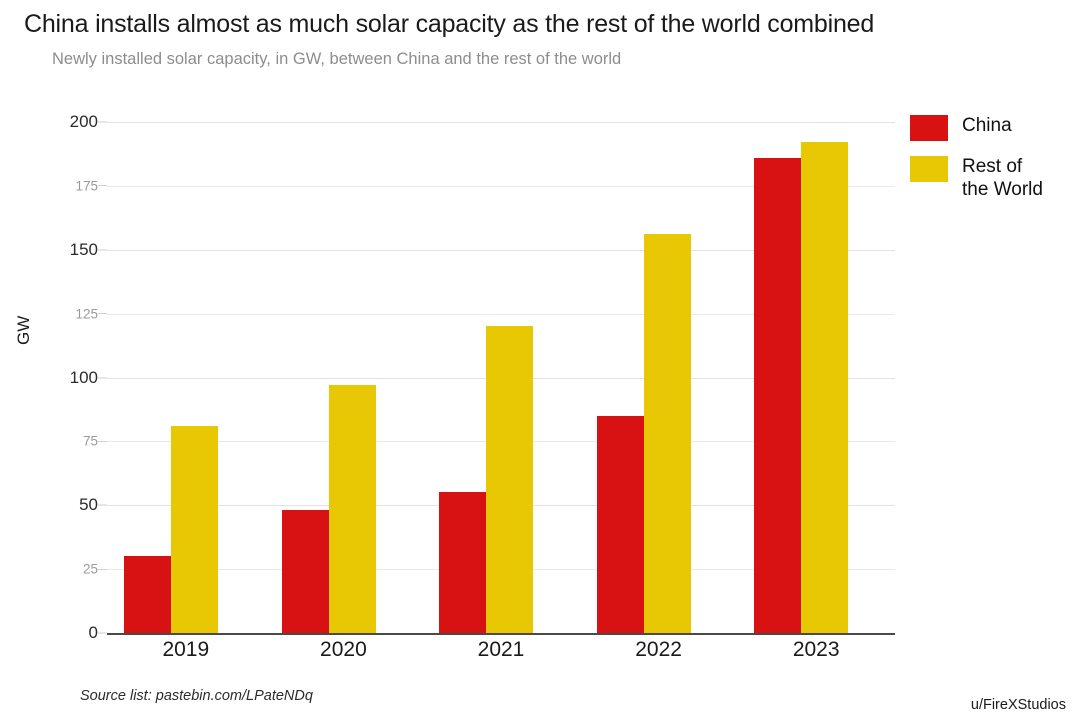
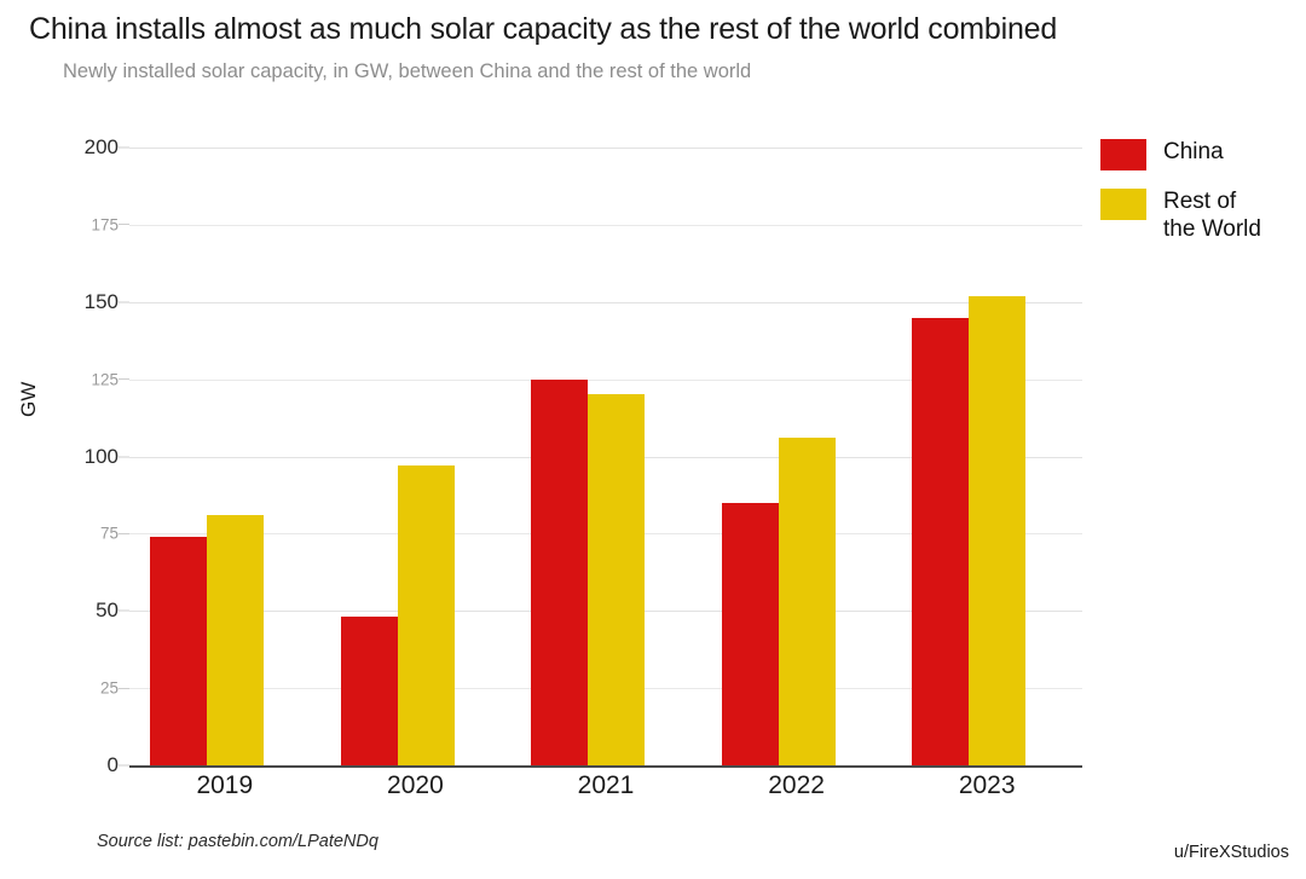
China/2019: 30 -> 74
China/2021: 55 -> 125
Rest of the World/2022: 156 -> 106
China/2023: 186 -> 145
Rest of the World/2023: 192 -> 152
